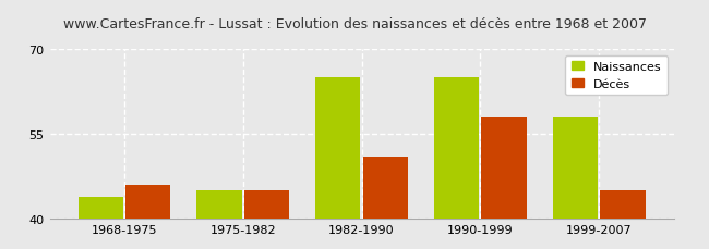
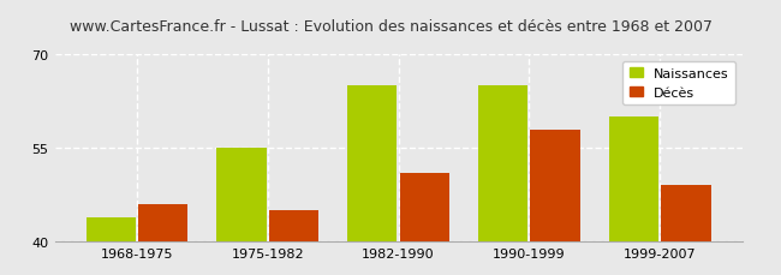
Naissances/1975-1982: 45 -> 55
Naissances/1999-2007: 58 -> 60
Décès/1999-2007: 45 -> 49
